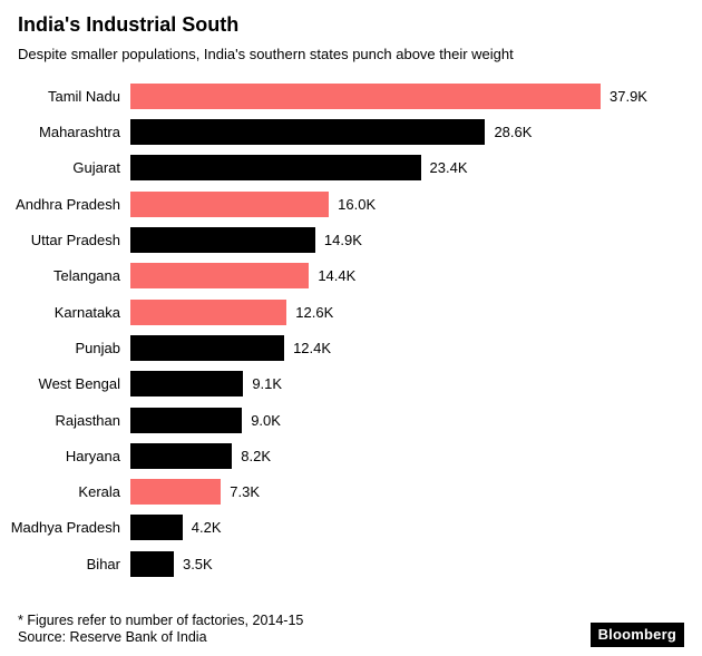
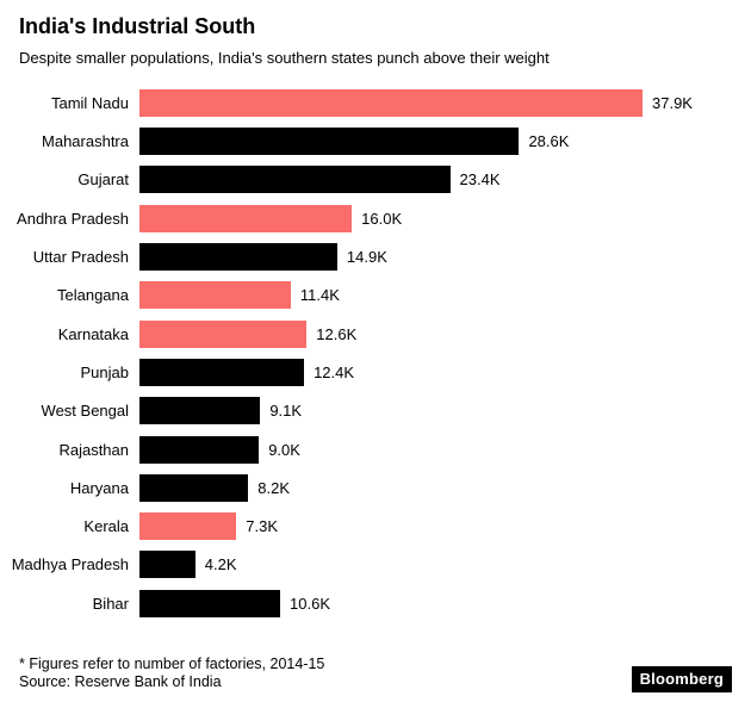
Telangana: 14.4K -> 11.4K
Bihar: 3.5K -> 10.6K
